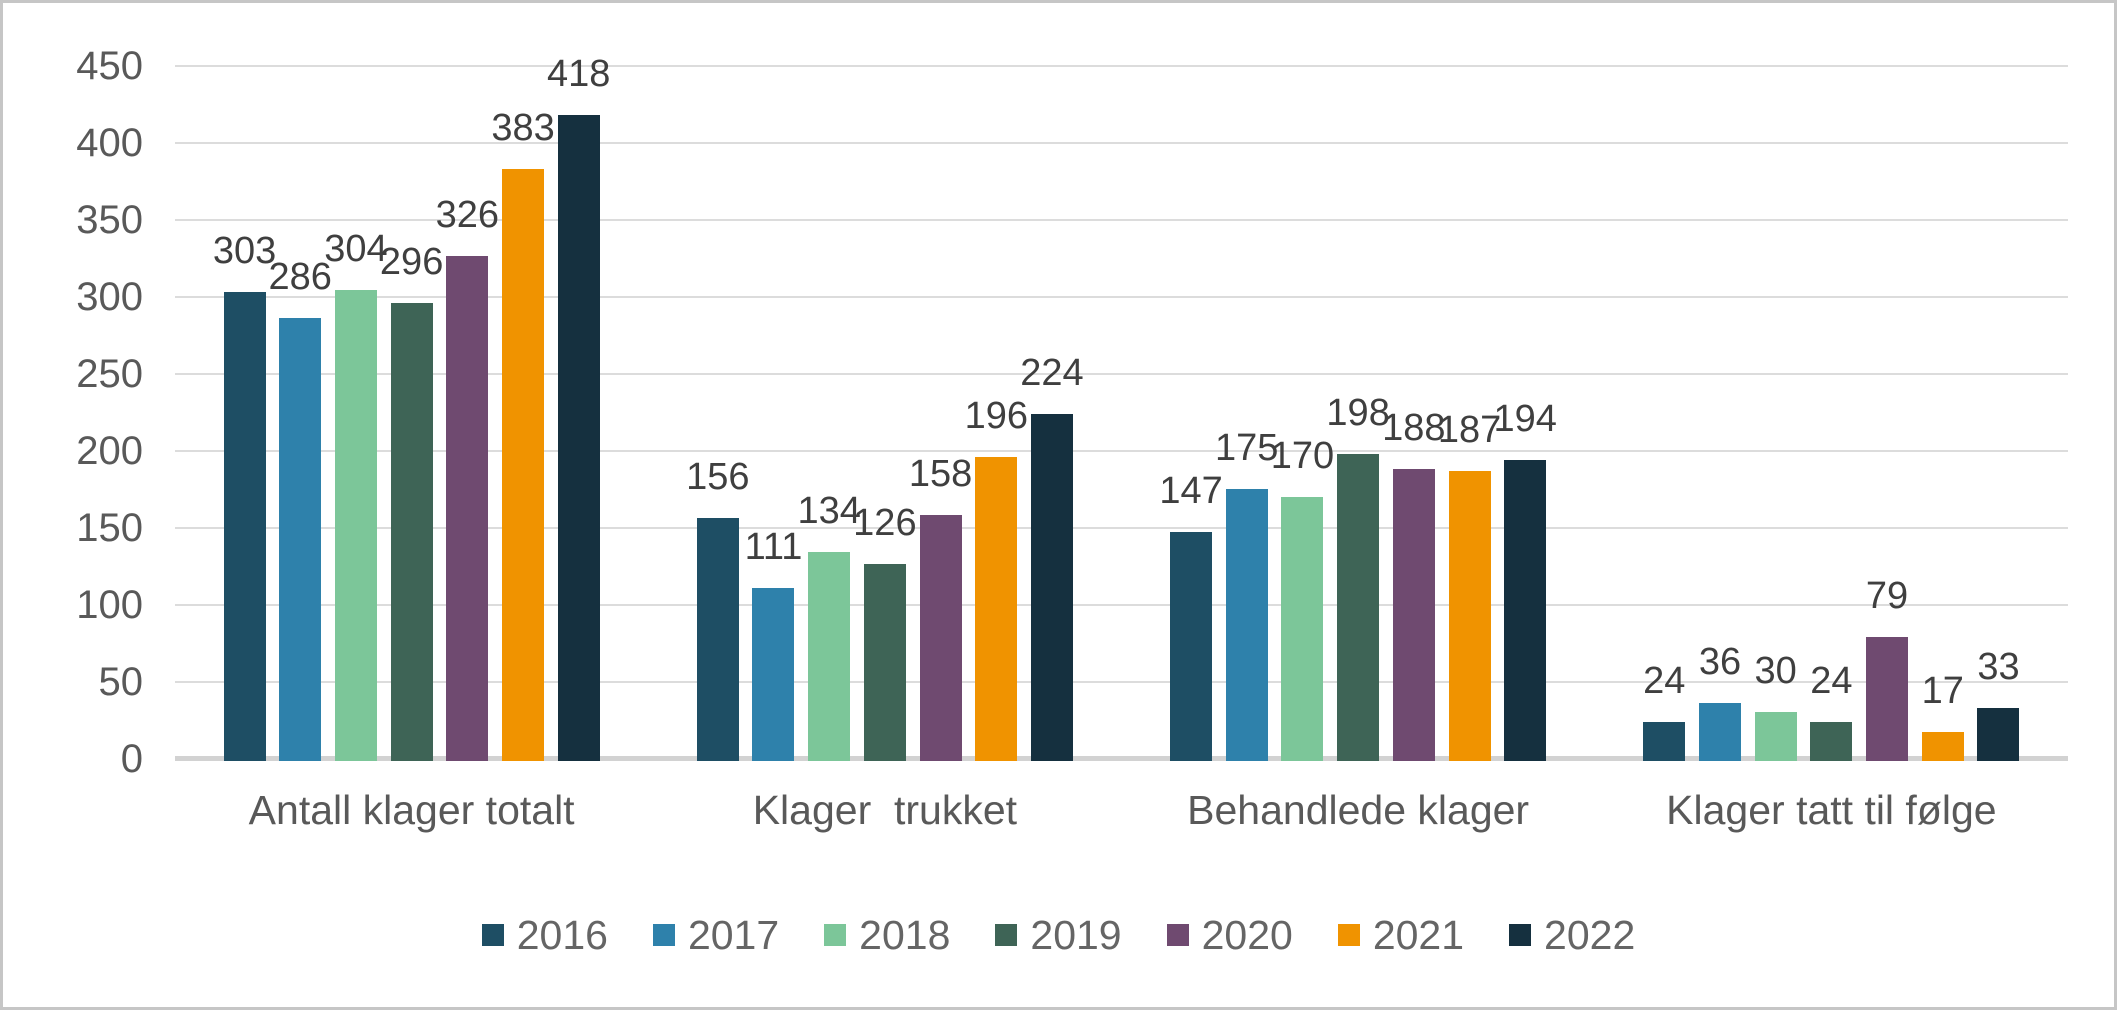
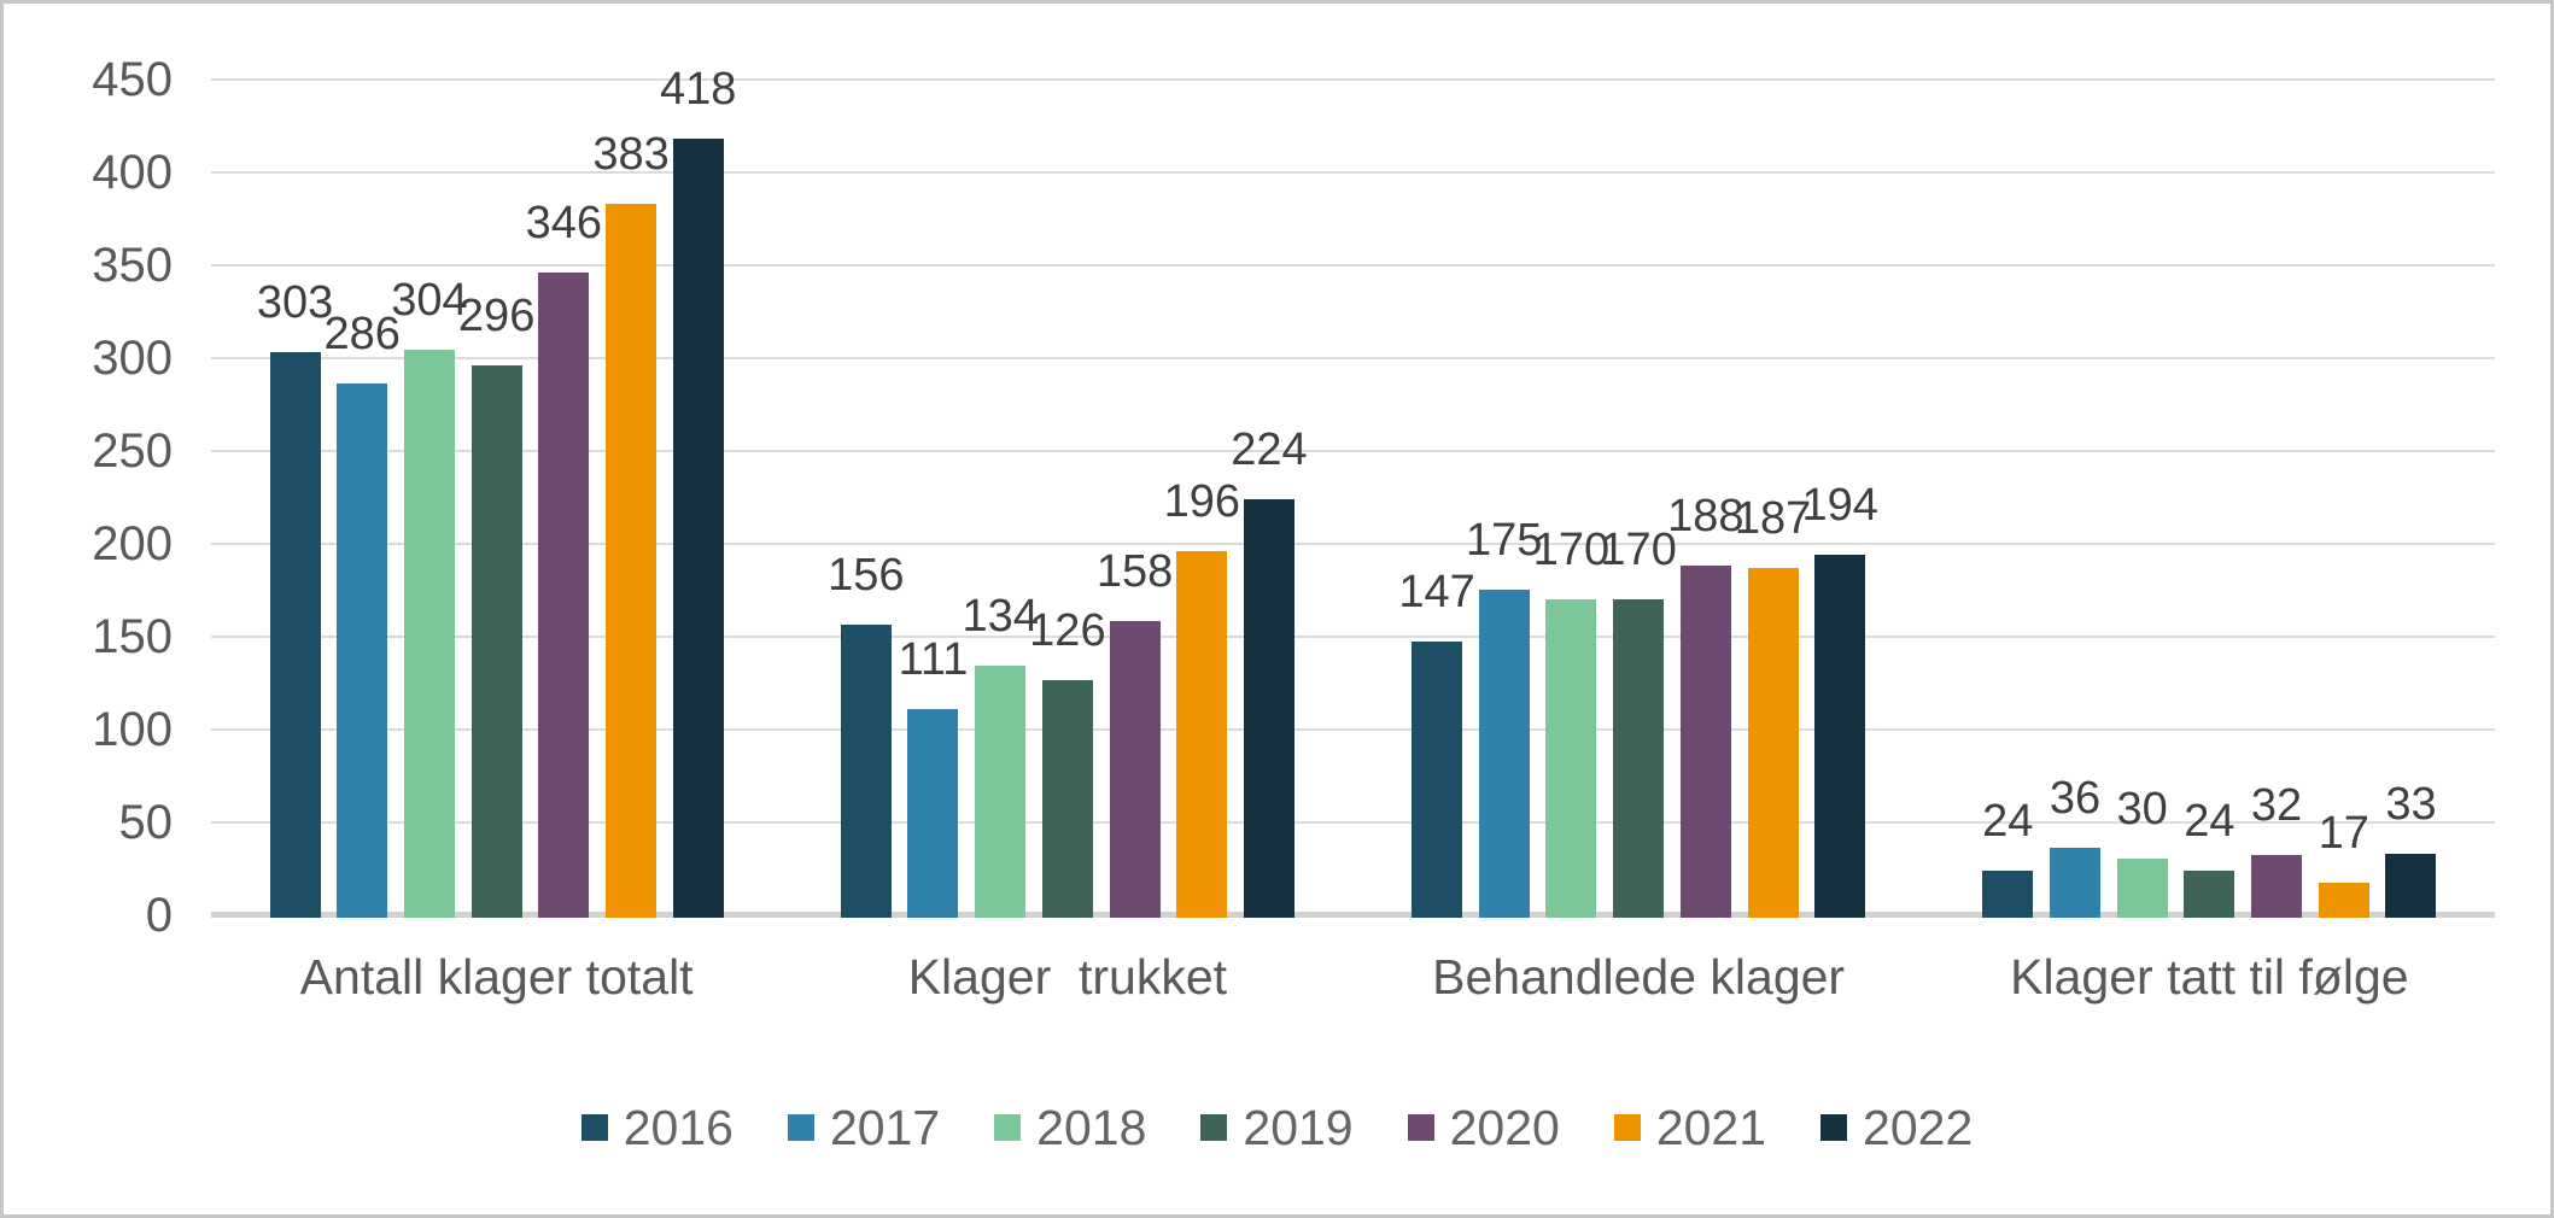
2020/Antall klager totalt: 326 -> 346
2019/Behandlede klager: 198 -> 170
2020/Klager tatt til følge: 79 -> 32
